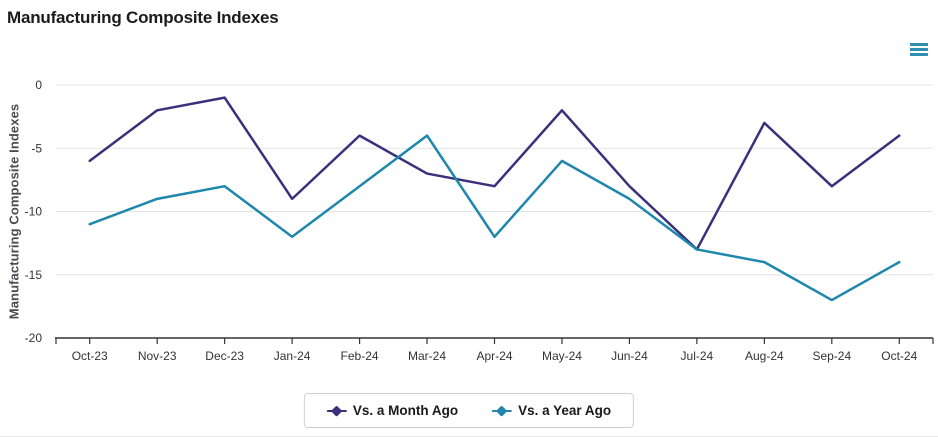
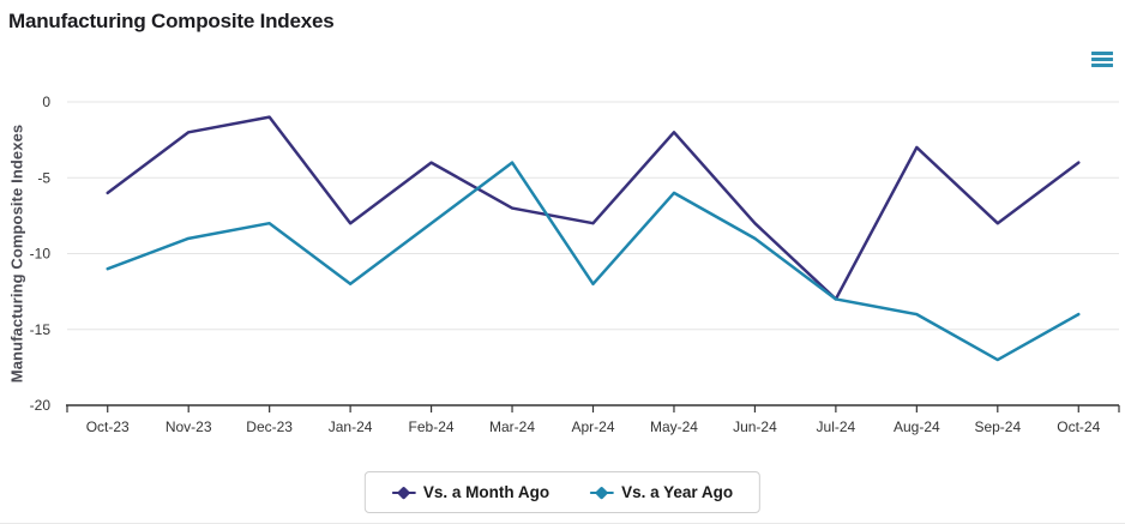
Vs. a Month Ago/Jan-24: -9 -> -8
